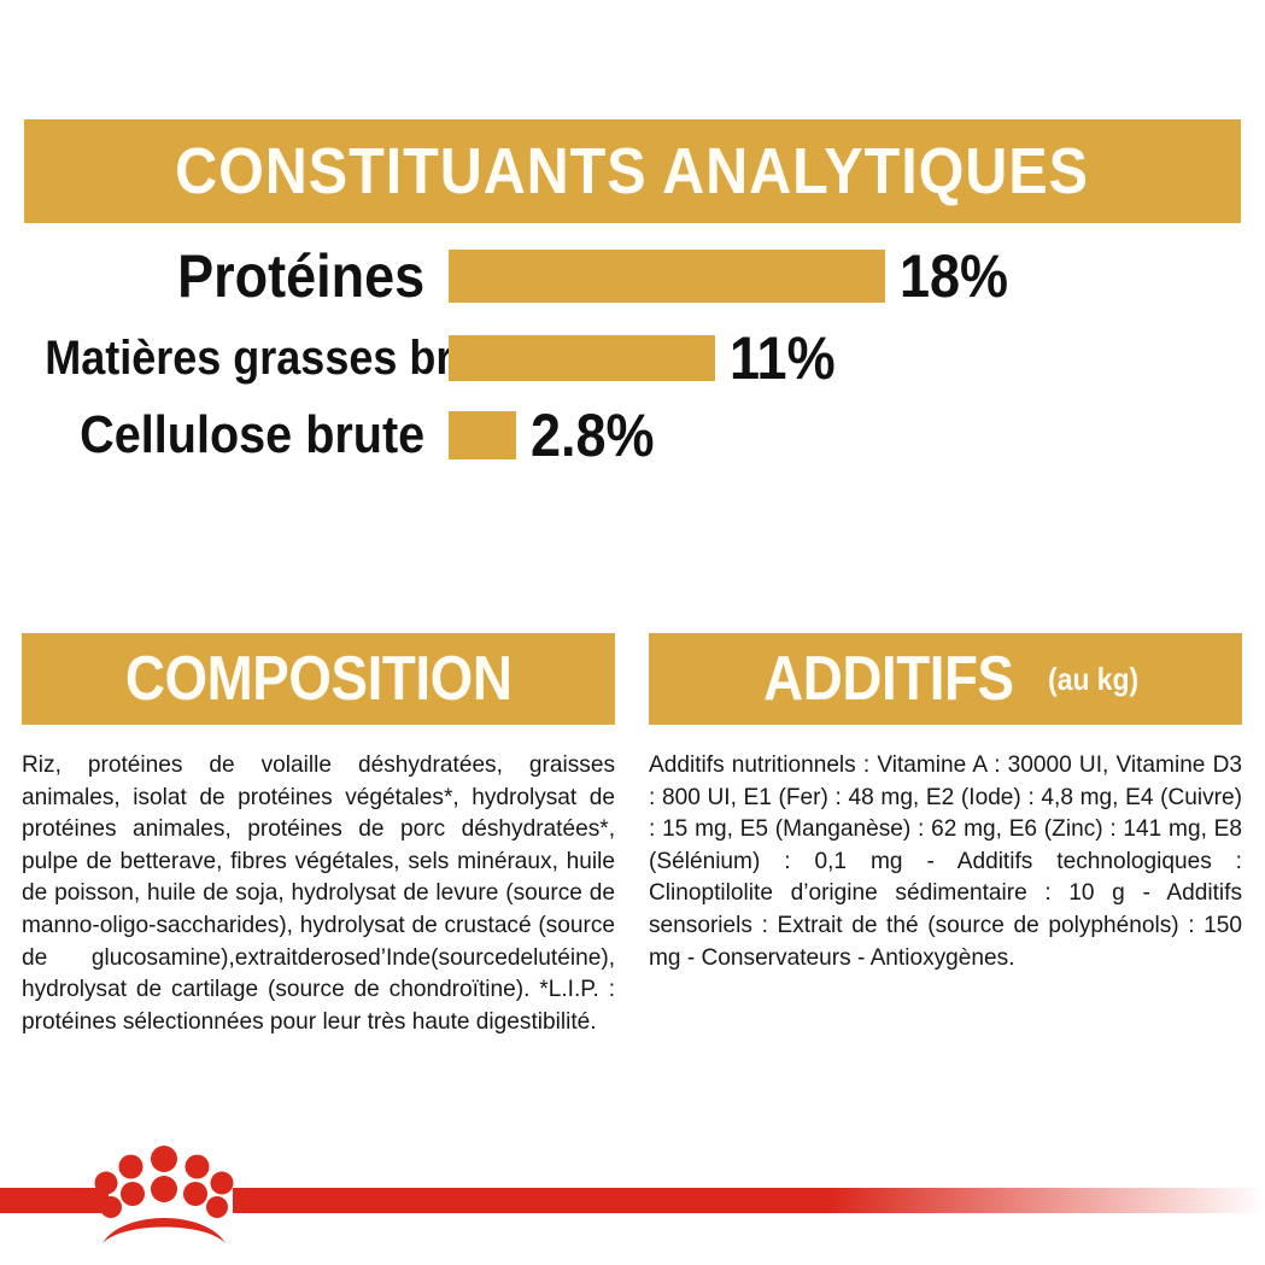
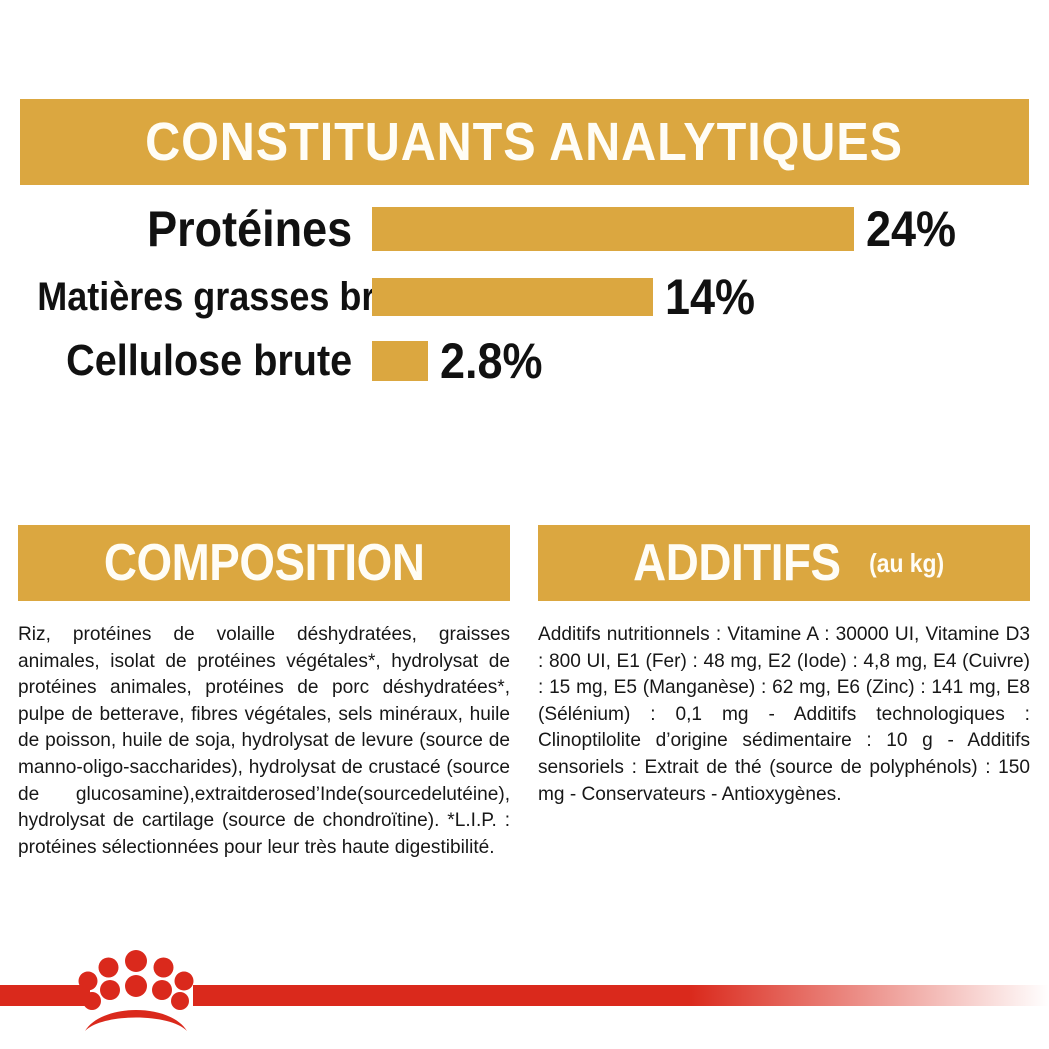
Protéines: 18% -> 24%
Matières grasses brutes: 11% -> 14%
